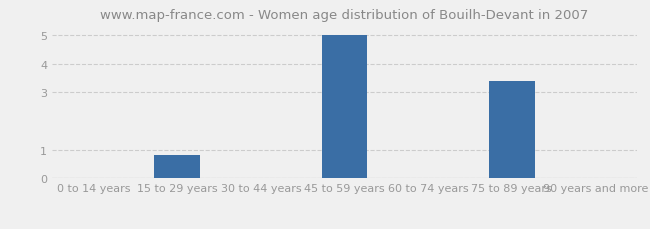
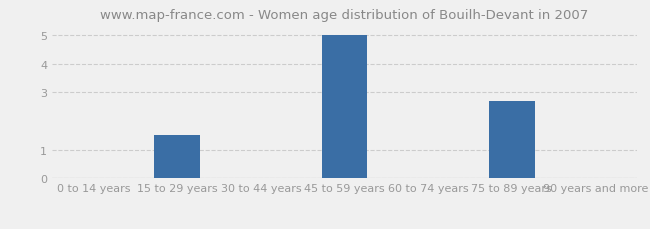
15 to 29 years: 0.80 -> 1.50
75 to 89 years: 3.40 -> 2.70
